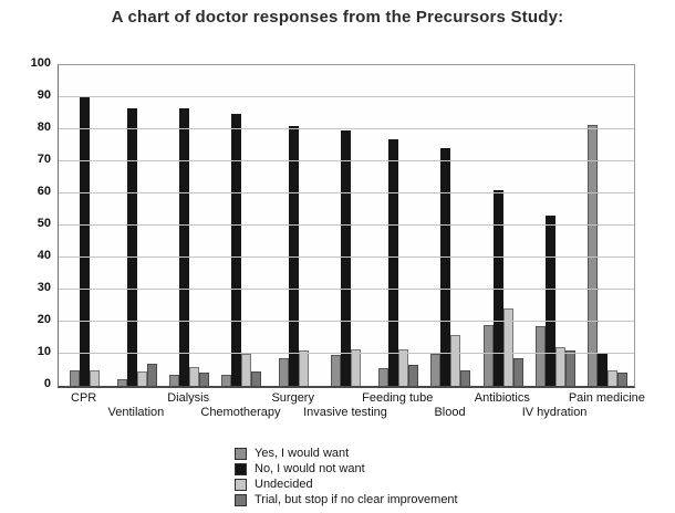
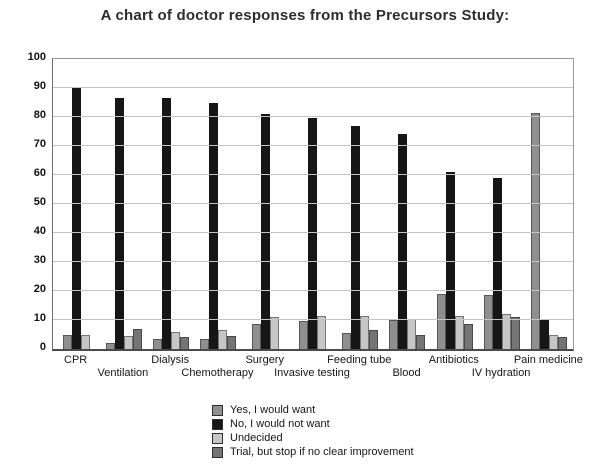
Undecided/Chemotherapy: 10 -> 6
Undecided/Blood: 16 -> 10
Undecided/Antibiotics: 24 -> 12
No, I would not want/IV hydration: 53 -> 59
